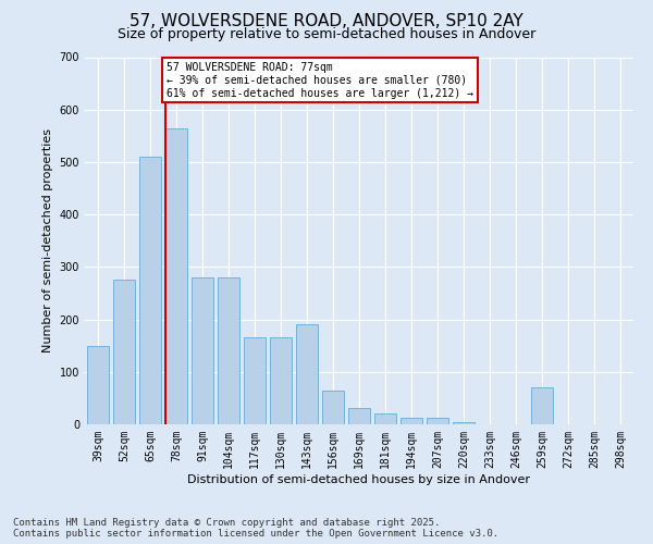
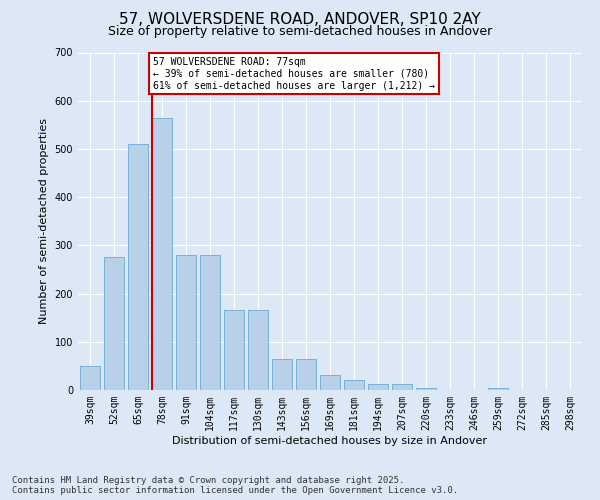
39sqm: 150 -> 50
143sqm: 190 -> 65
259sqm: 70 -> 5
